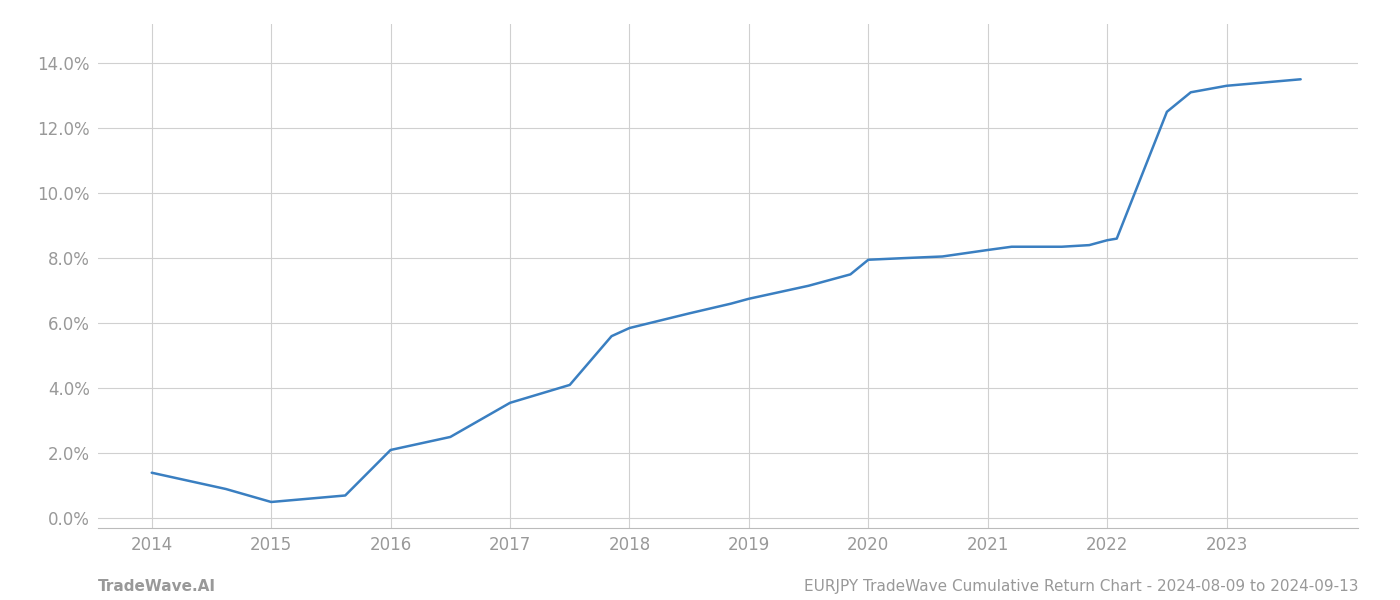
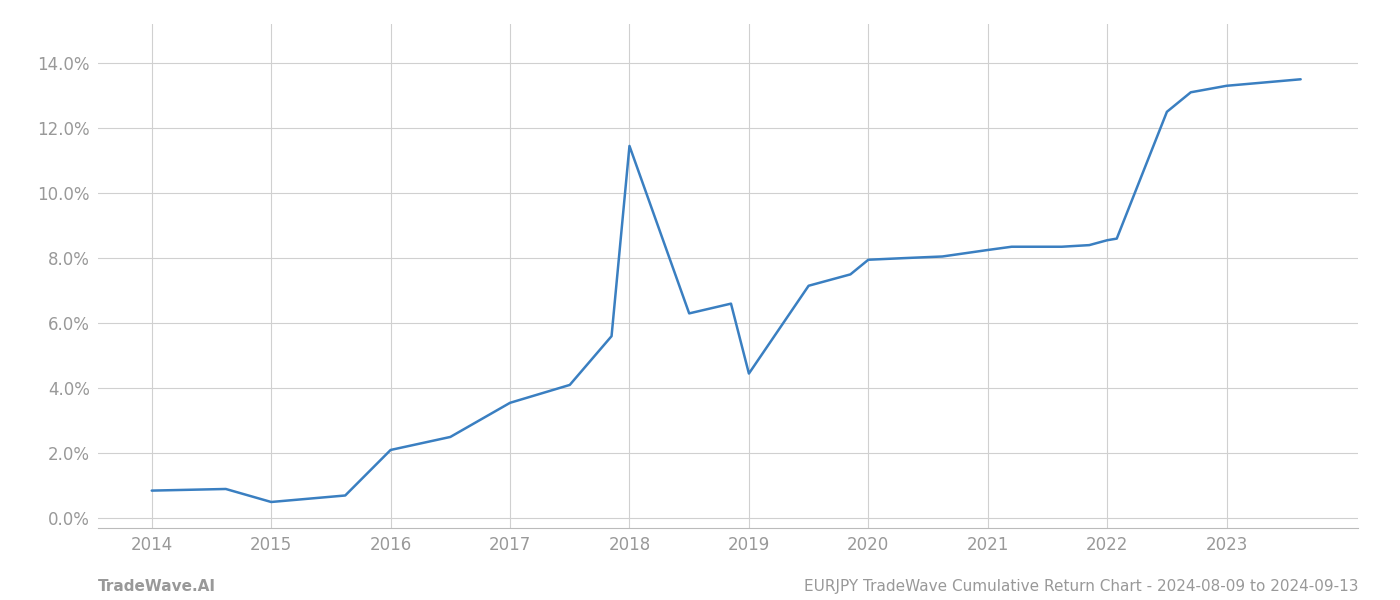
2014: 1.40% -> 0.85%
2018: 5.85% -> 11.45%
2019: 6.75% -> 4.45%
